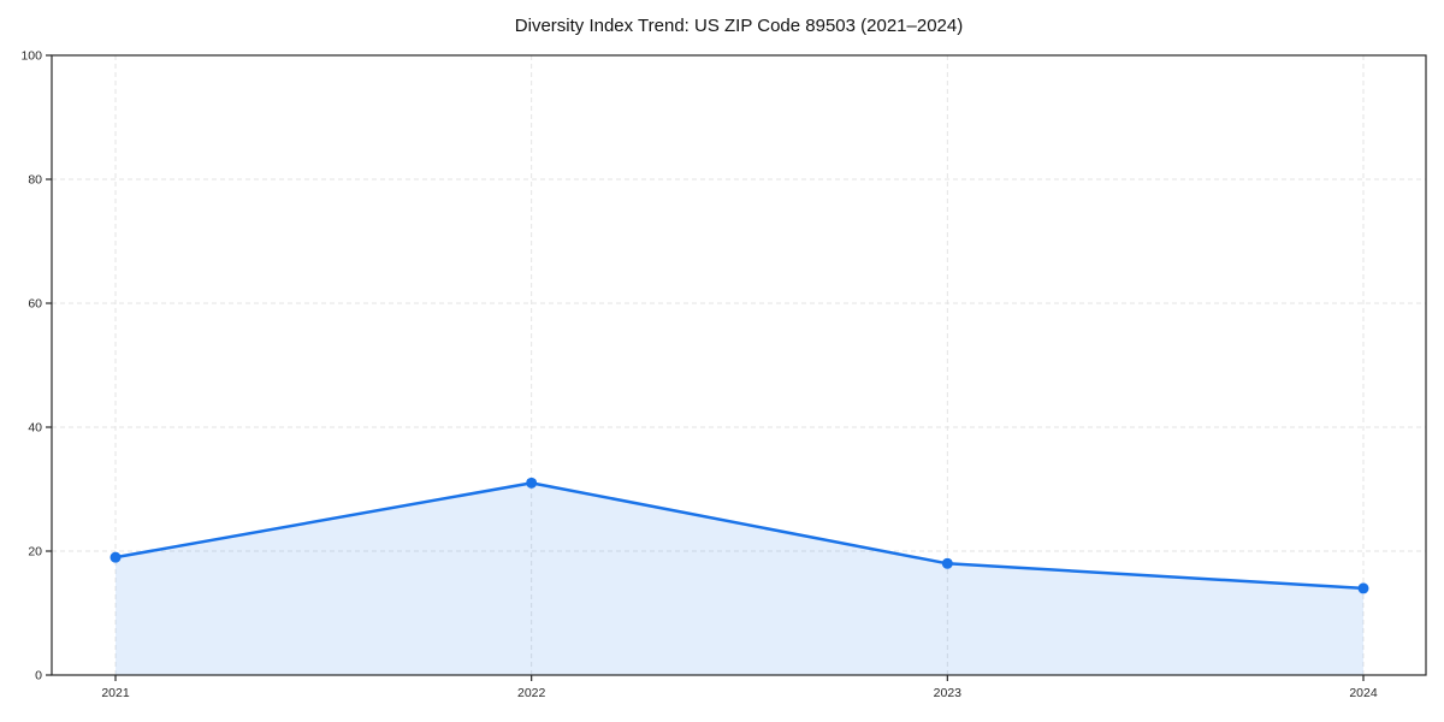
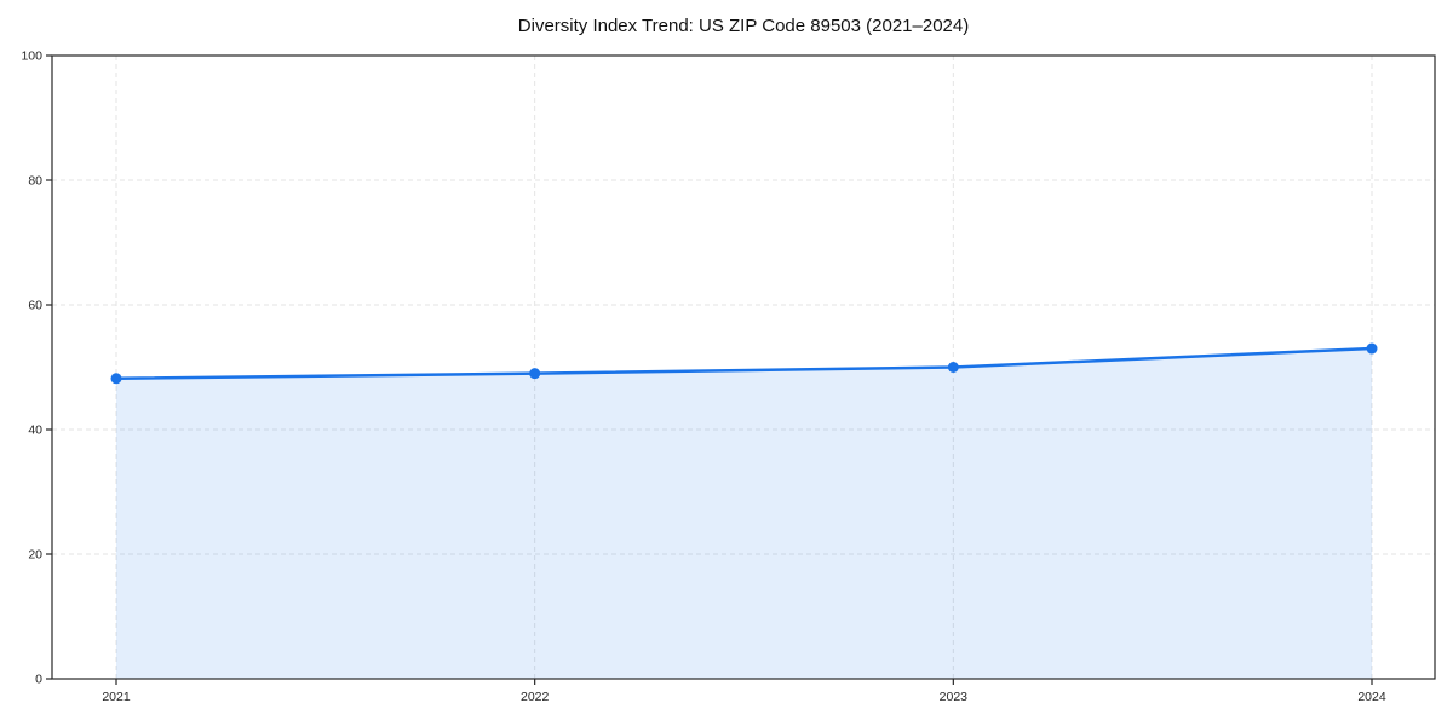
2021: 19 -> 48
2022: 31 -> 49
2023: 18 -> 50
2024: 14 -> 53
